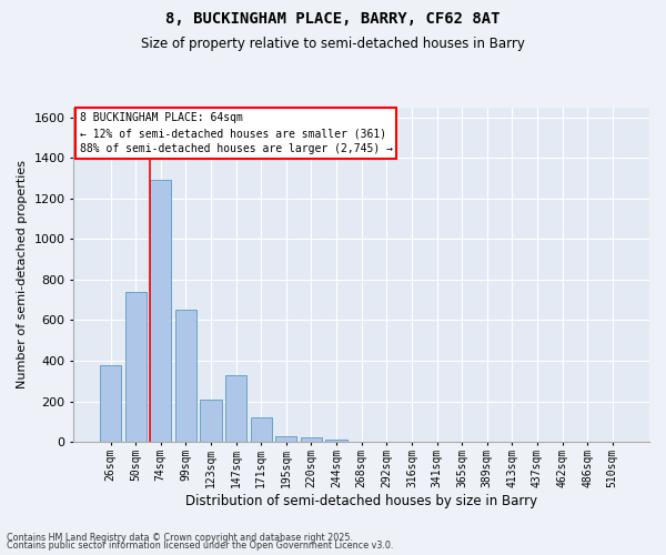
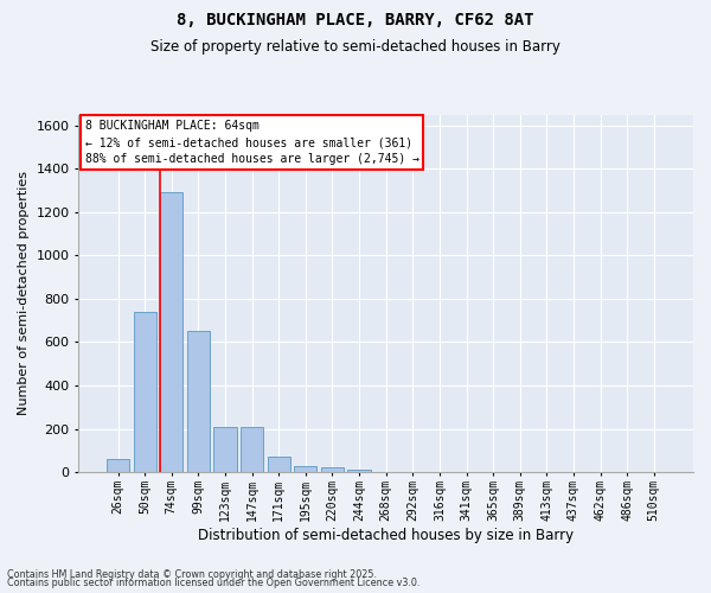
26sqm: 380 -> 60
147sqm: 330 -> 210
171sqm: 120 -> 70
